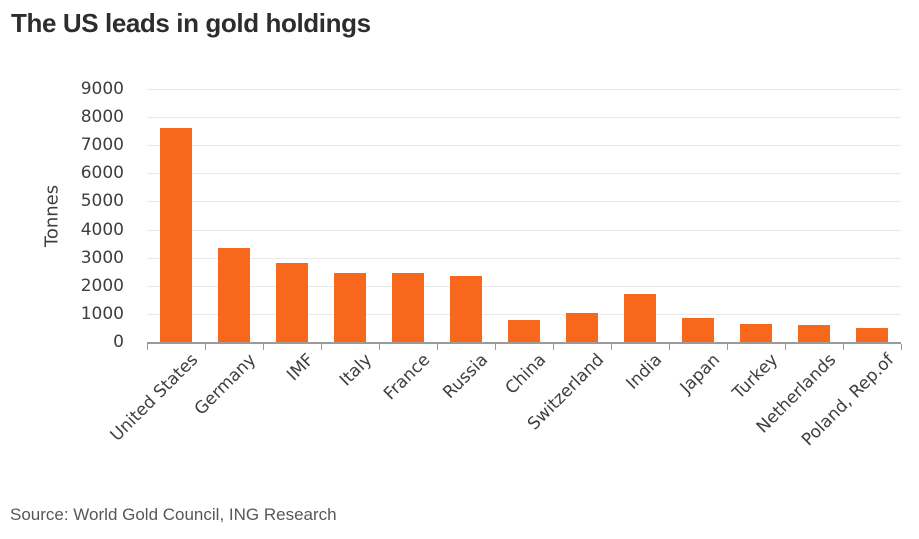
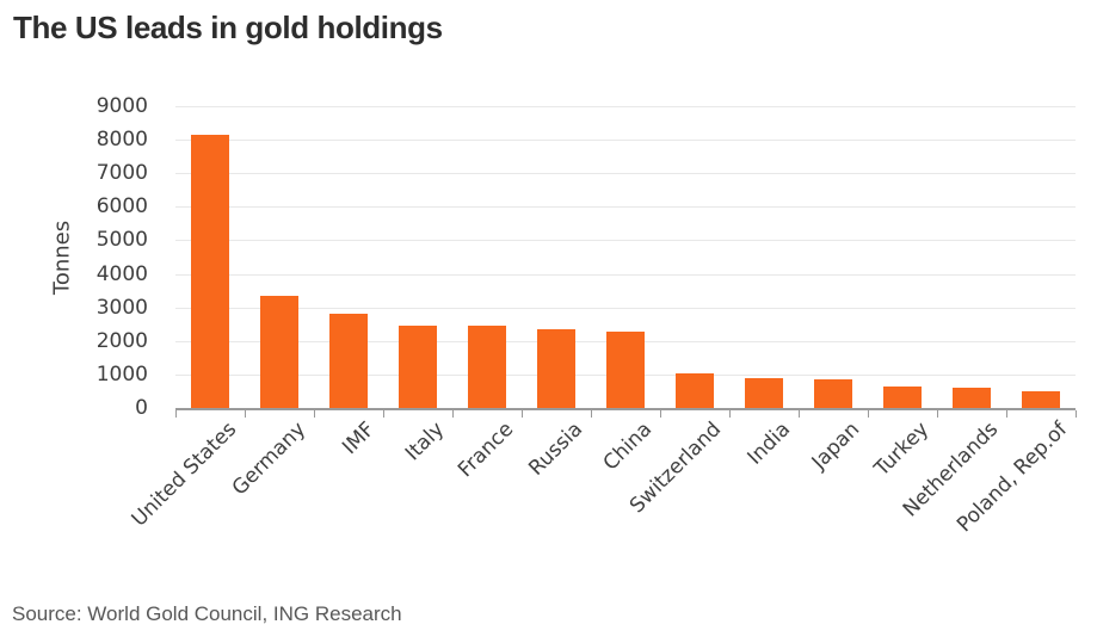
United States: 7600 -> 8100
China: 800 -> 2300
India: 1700 -> 900
